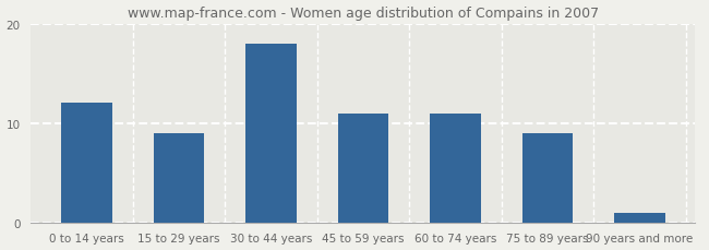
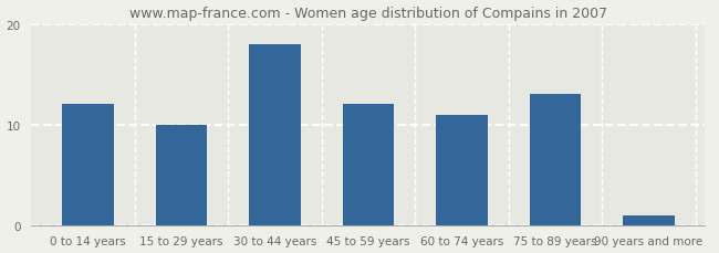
15 to 29 years: 9 -> 10
45 to 59 years: 11 -> 12
75 to 89 years: 9 -> 13
